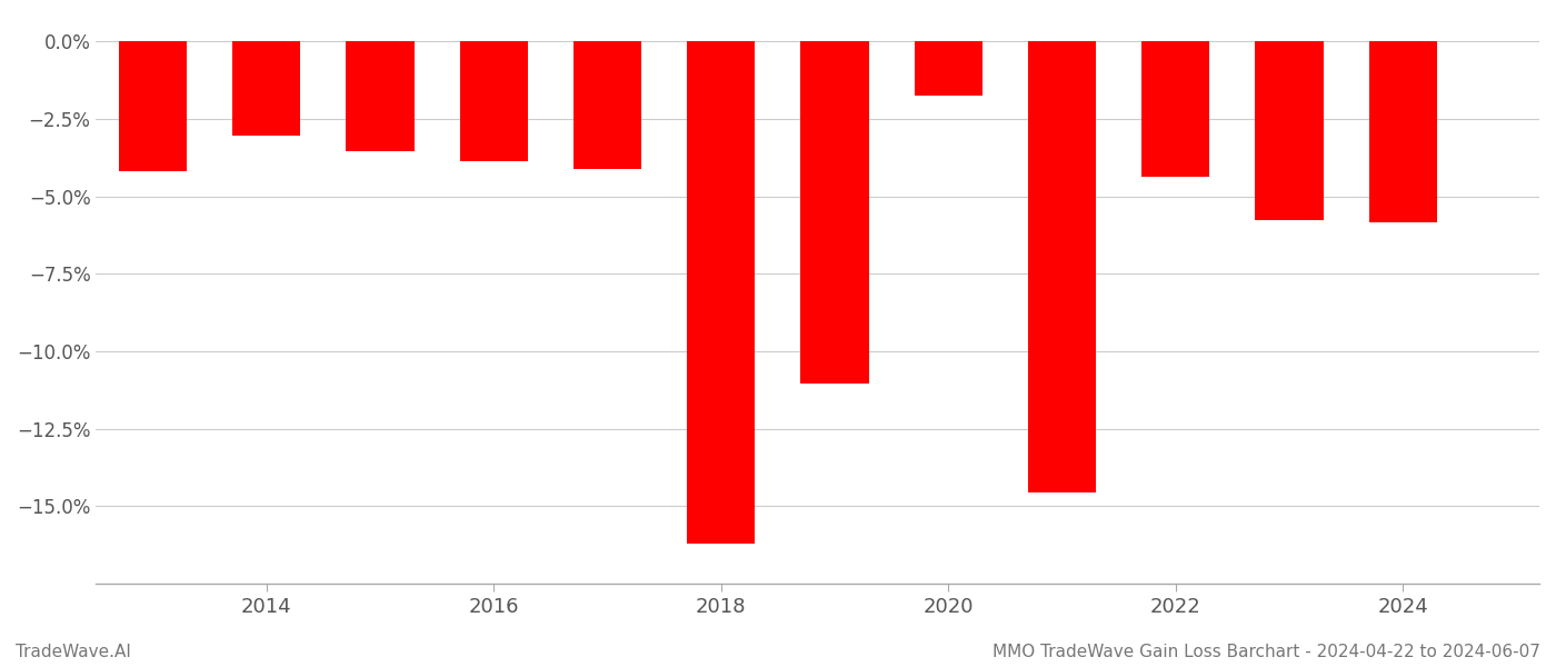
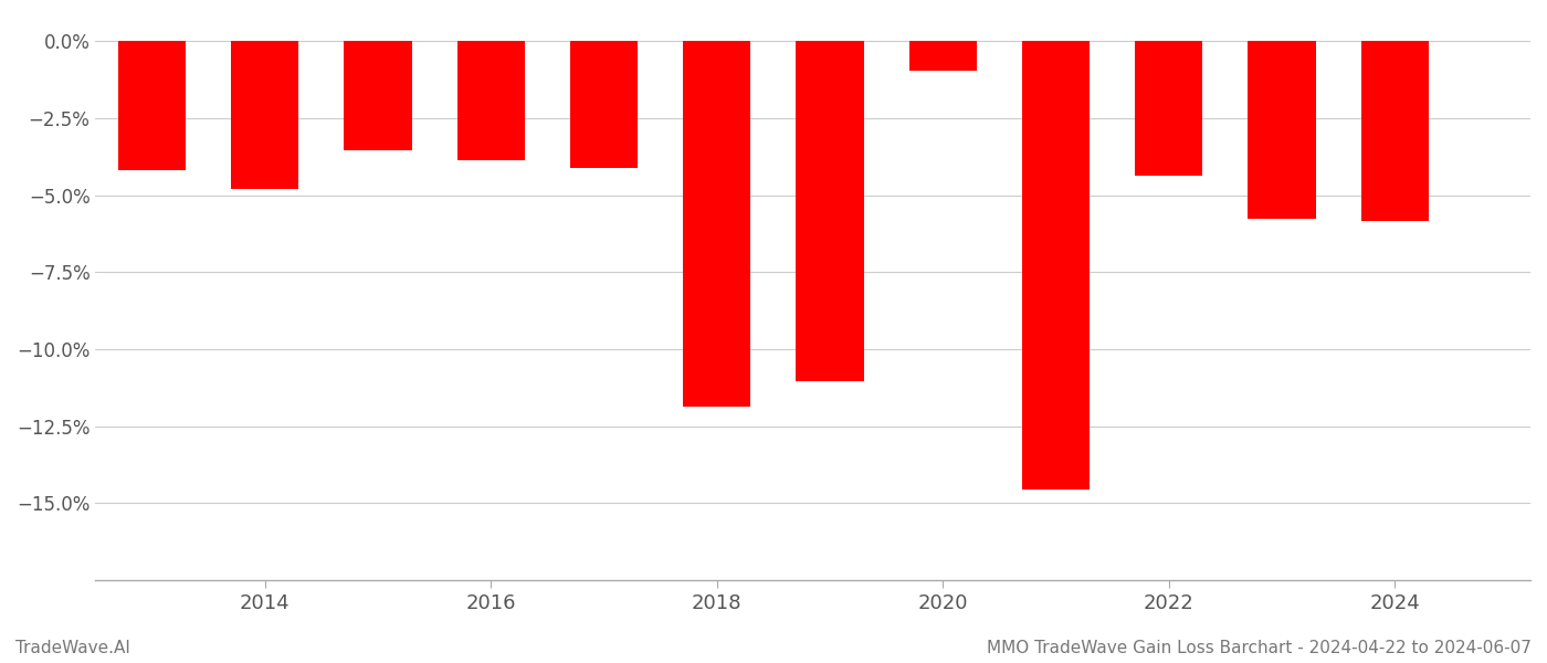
2014: -3.05% -> -4.80%
2018: -16.20% -> -11.85%
2020: -1.75% -> -0.95%
